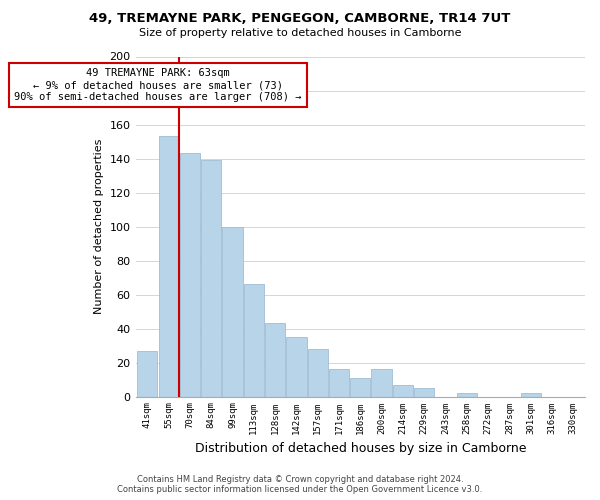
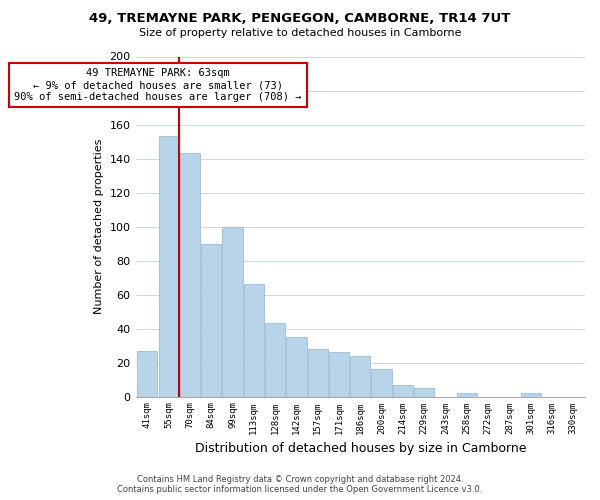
84sqm: 139 -> 90
171sqm: 16 -> 26
186sqm: 11 -> 24
